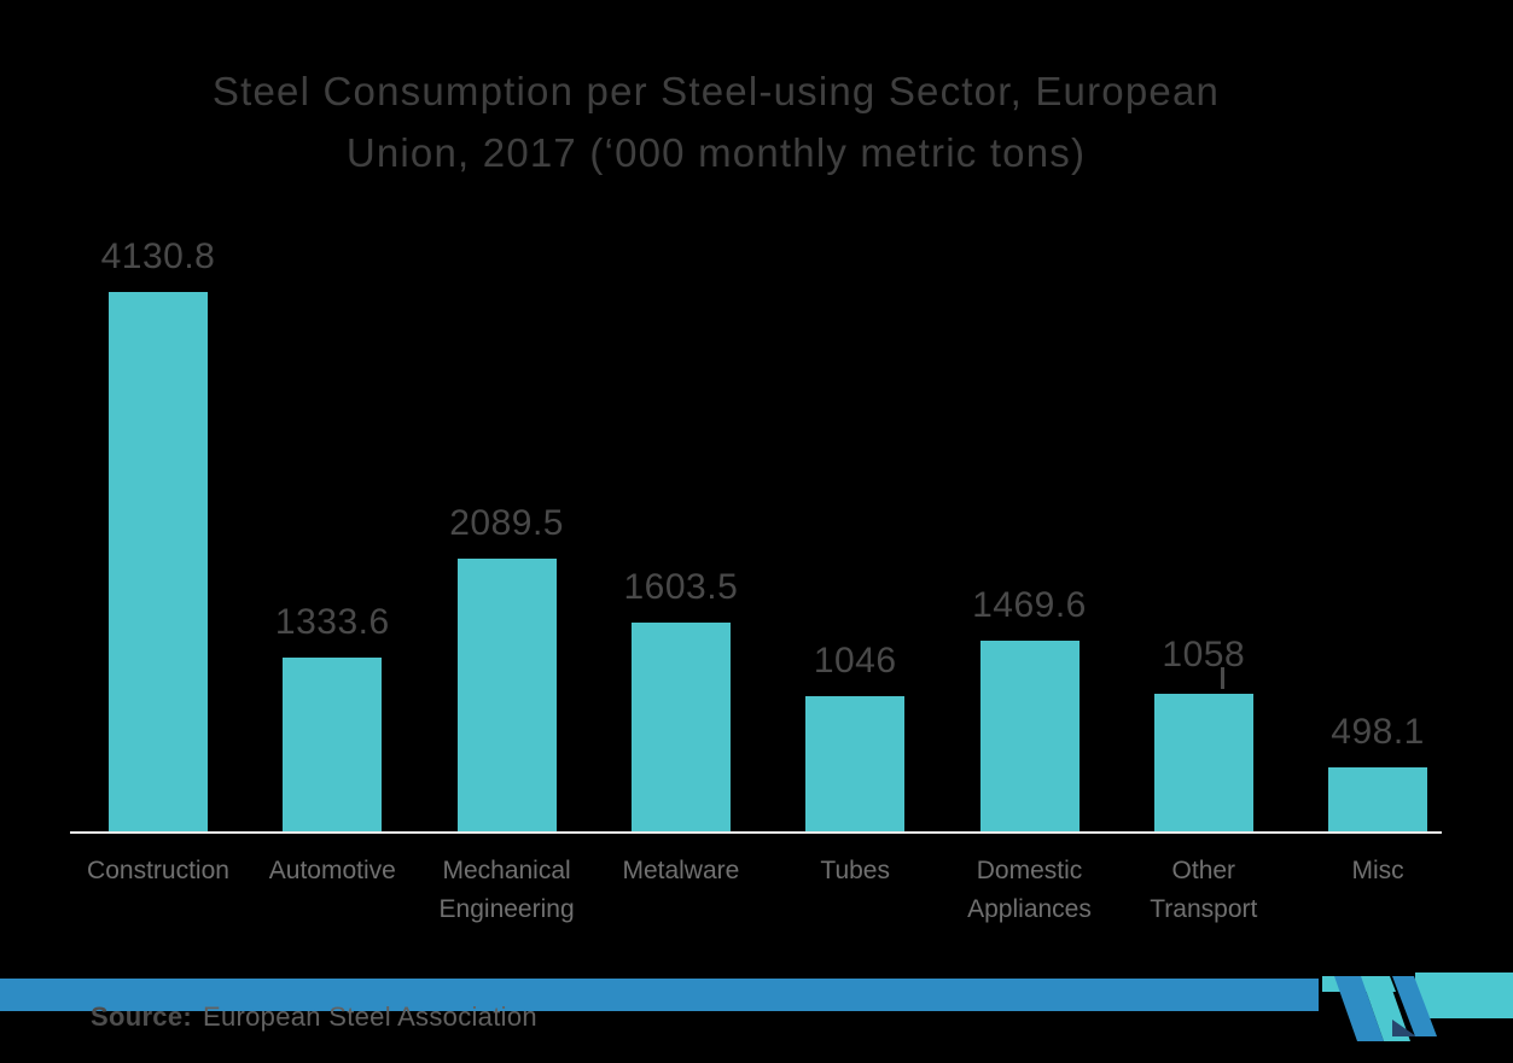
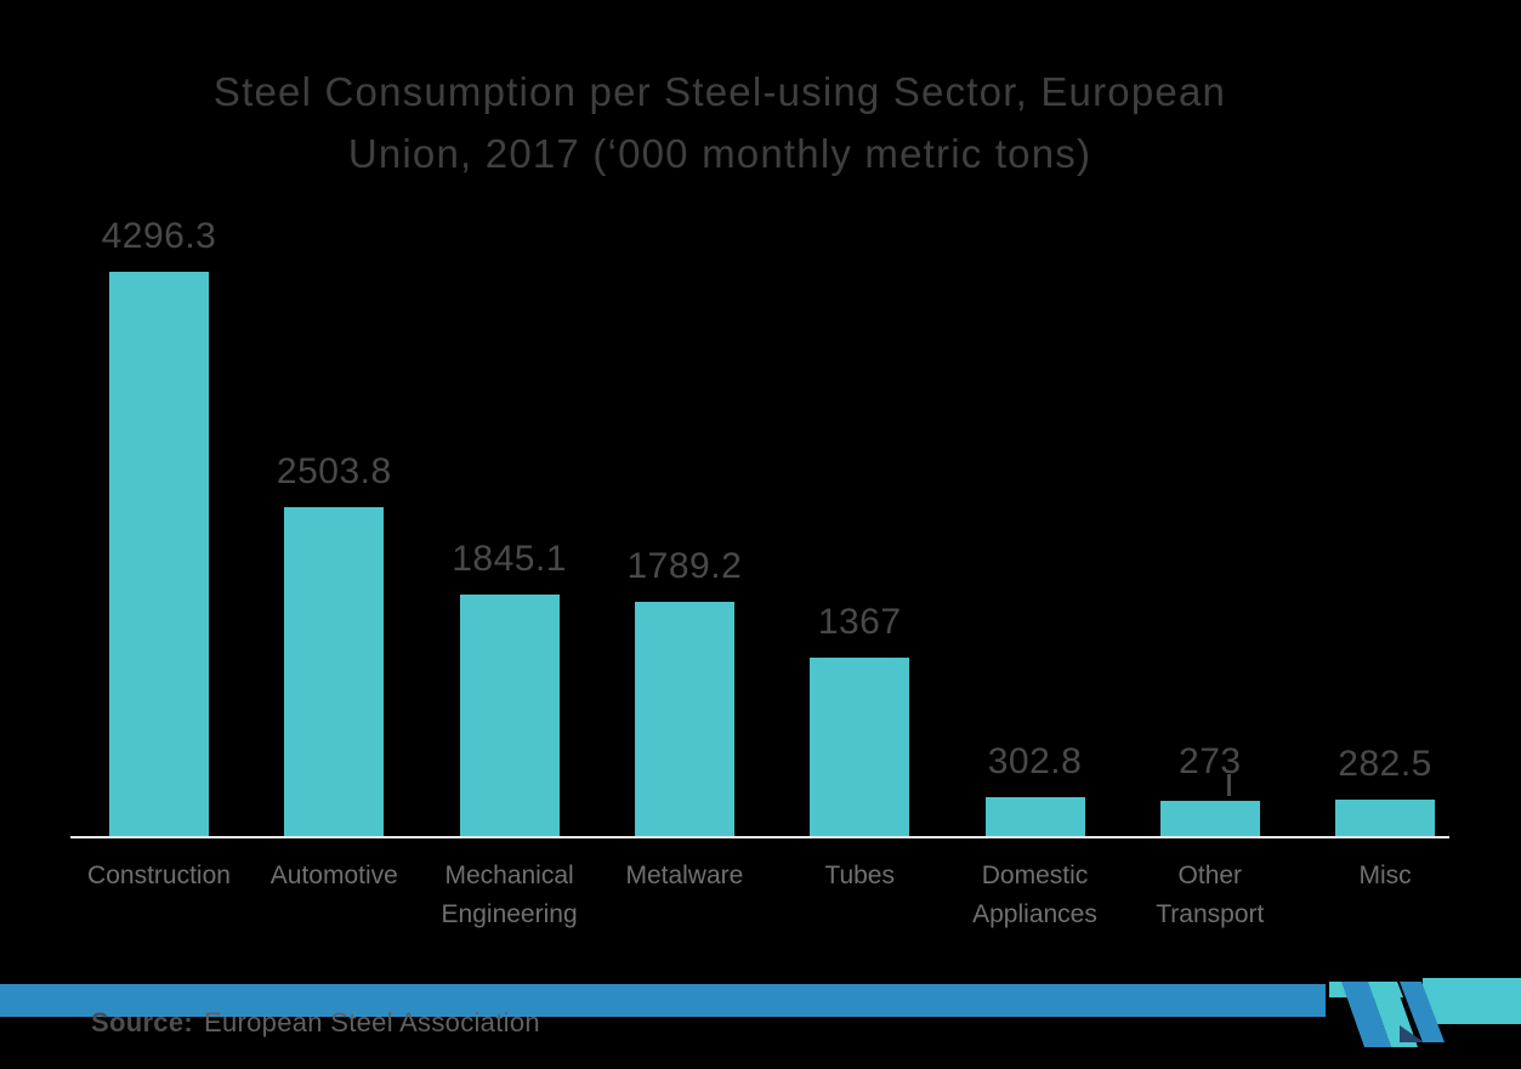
Construction: 4130.8 -> 4296.3
Automotive: 1333.6 -> 2503.8
Mechanical Engineering: 2089.5 -> 1845.1
Metalware: 1603.5 -> 1789.2
Tubes: 1046 -> 1367
Domestic Appliances: 1469.6 -> 302.8
Other Transport: 1058 -> 273
Misc: 498.1 -> 282.5
